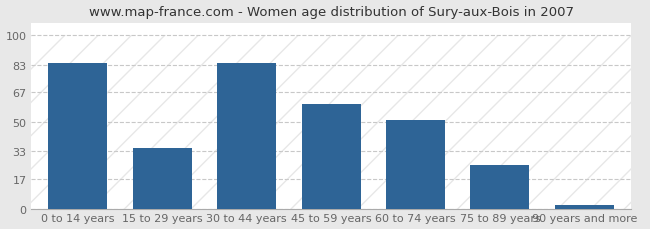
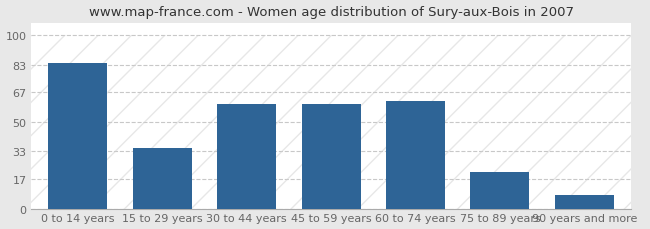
30 to 44 years: 84 -> 60
60 to 74 years: 51 -> 62
75 to 89 years: 25 -> 21
90 years and more: 2 -> 8
